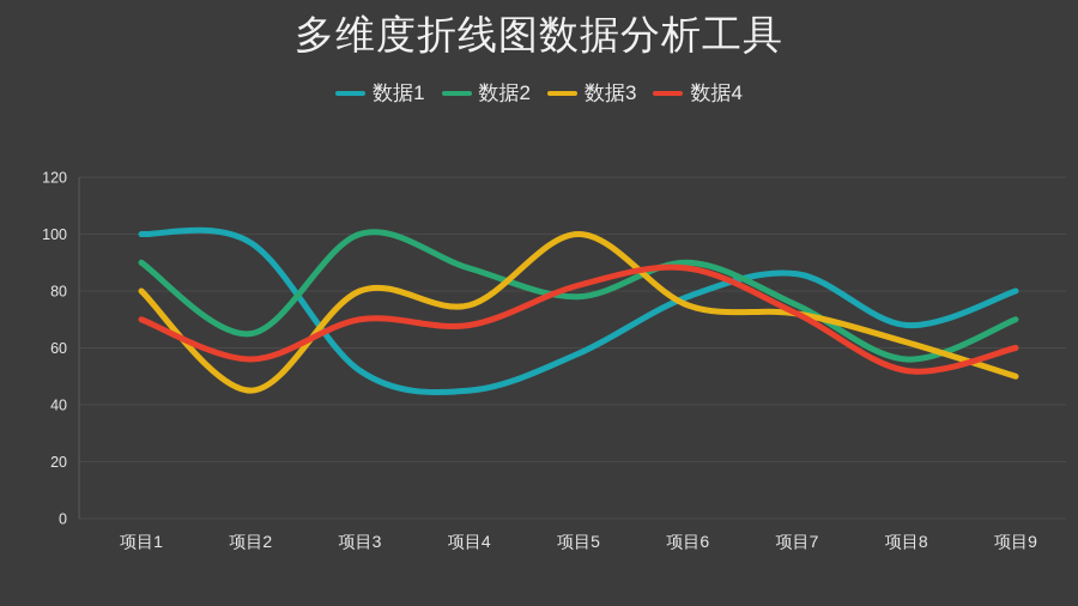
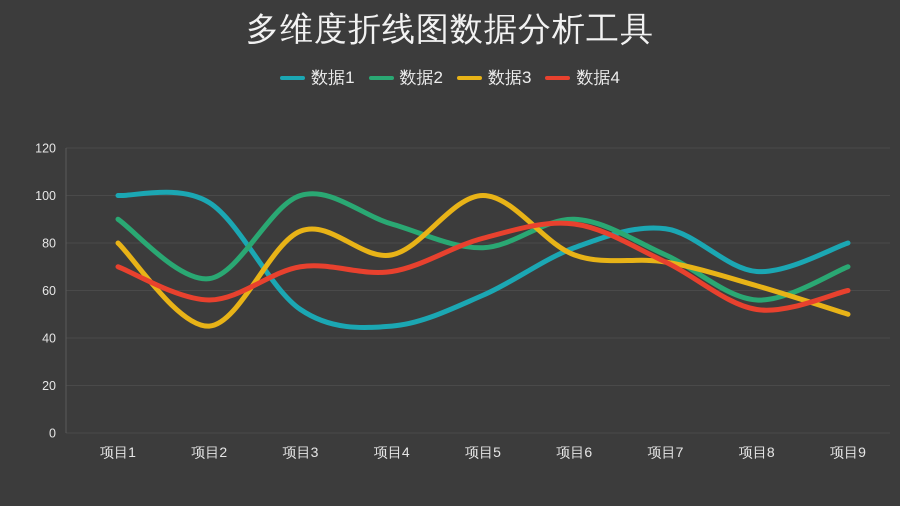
数据3/项目3: 80 -> 85
